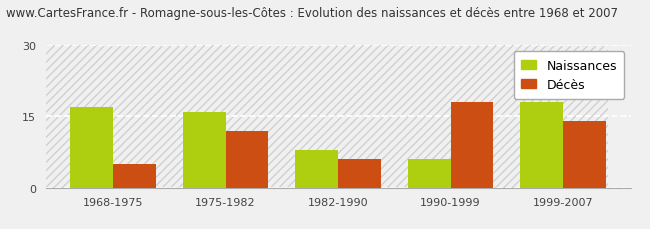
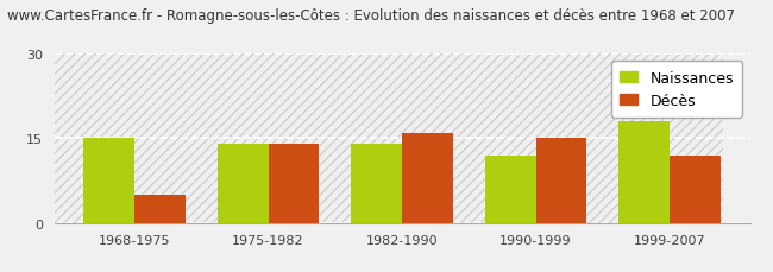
Naissances/1968-1975: 17 -> 15
Naissances/1975-1982: 16 -> 14
Décès/1975-1982: 12 -> 14
Naissances/1982-1990: 8 -> 14
Décès/1982-1990: 6 -> 16
Naissances/1990-1999: 6 -> 12
Décès/1990-1999: 18 -> 15
Décès/1999-2007: 14 -> 12
